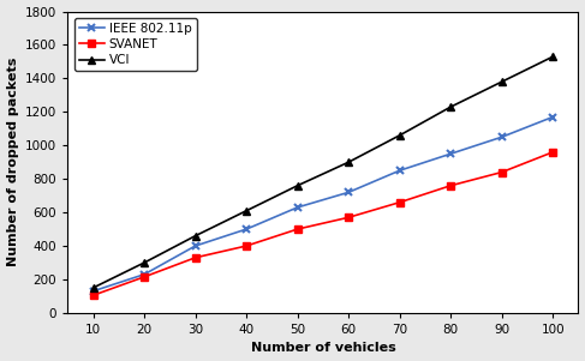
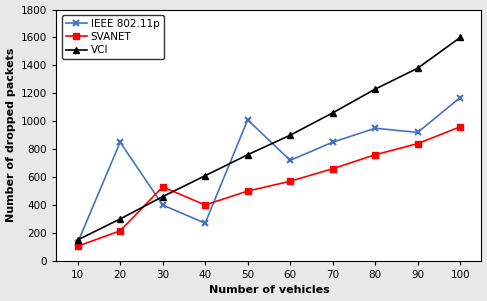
IEEE 802.11p/20: 230 -> 850
SVANET/30: 330 -> 530
IEEE 802.11p/40: 500 -> 270
IEEE 802.11p/50: 630 -> 1010
IEEE 802.11p/90: 1050 -> 920
VCI/100: 1530 -> 1600
